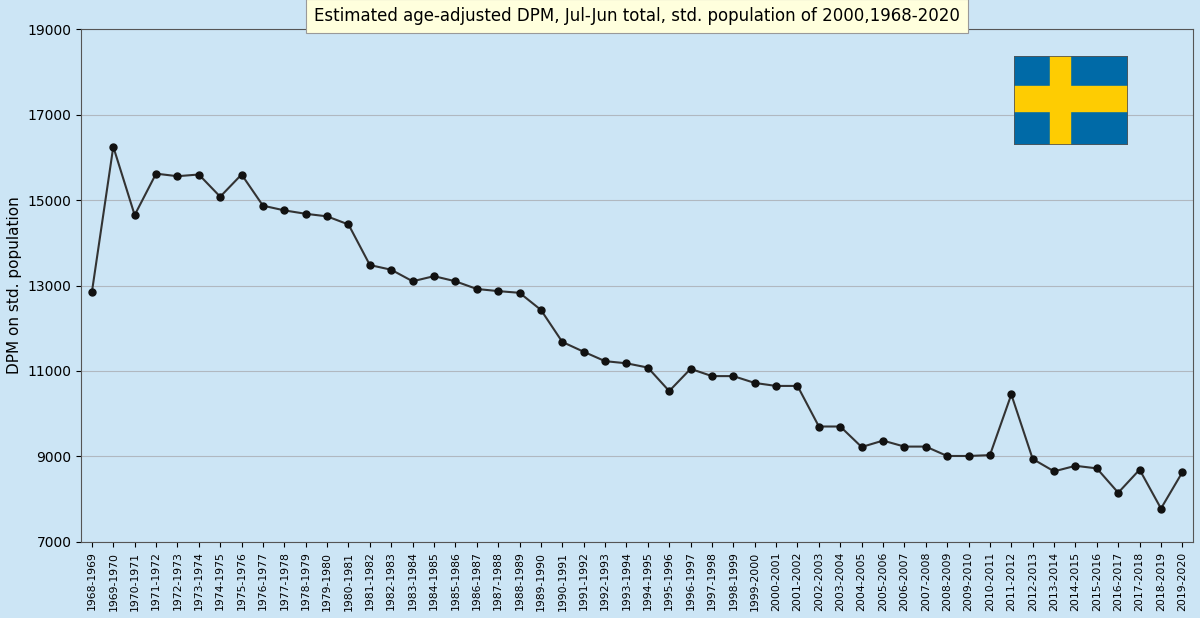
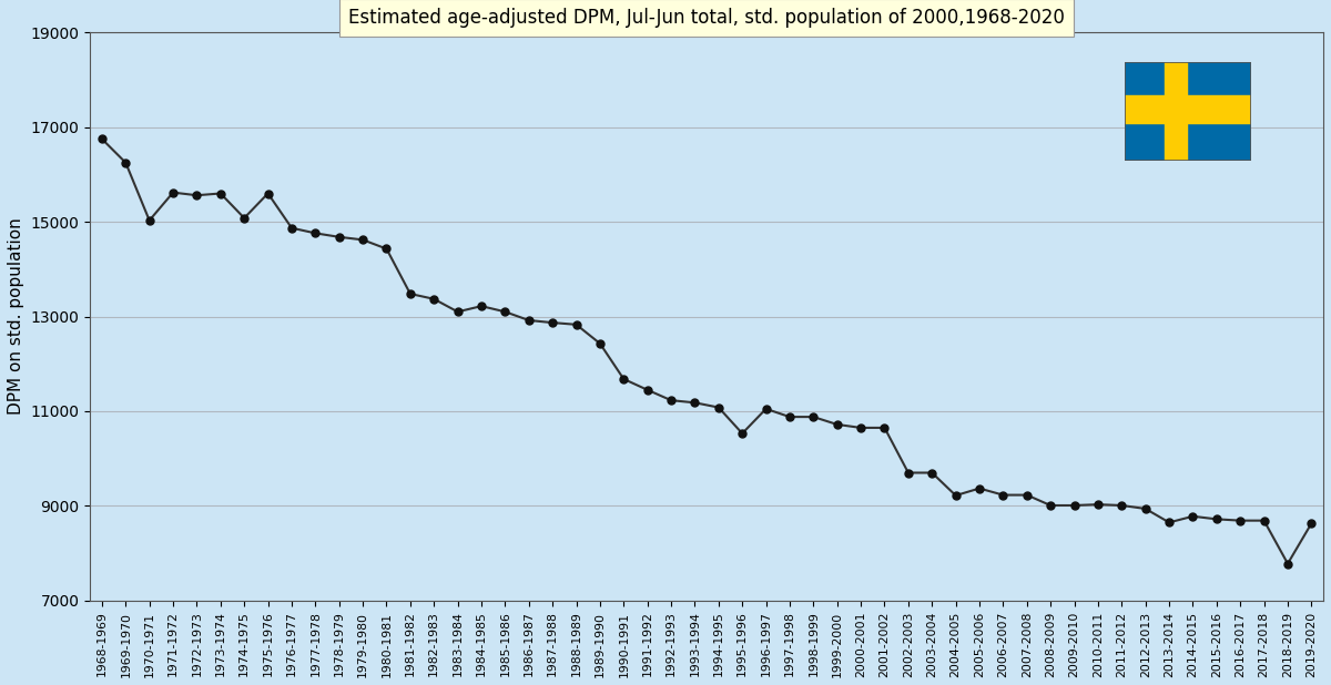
1968-1969: 12850 -> 16750
1970-1971: 14650 -> 15030
2011-2012: 10450 -> 9010
2016-2017: 8150 -> 8690
